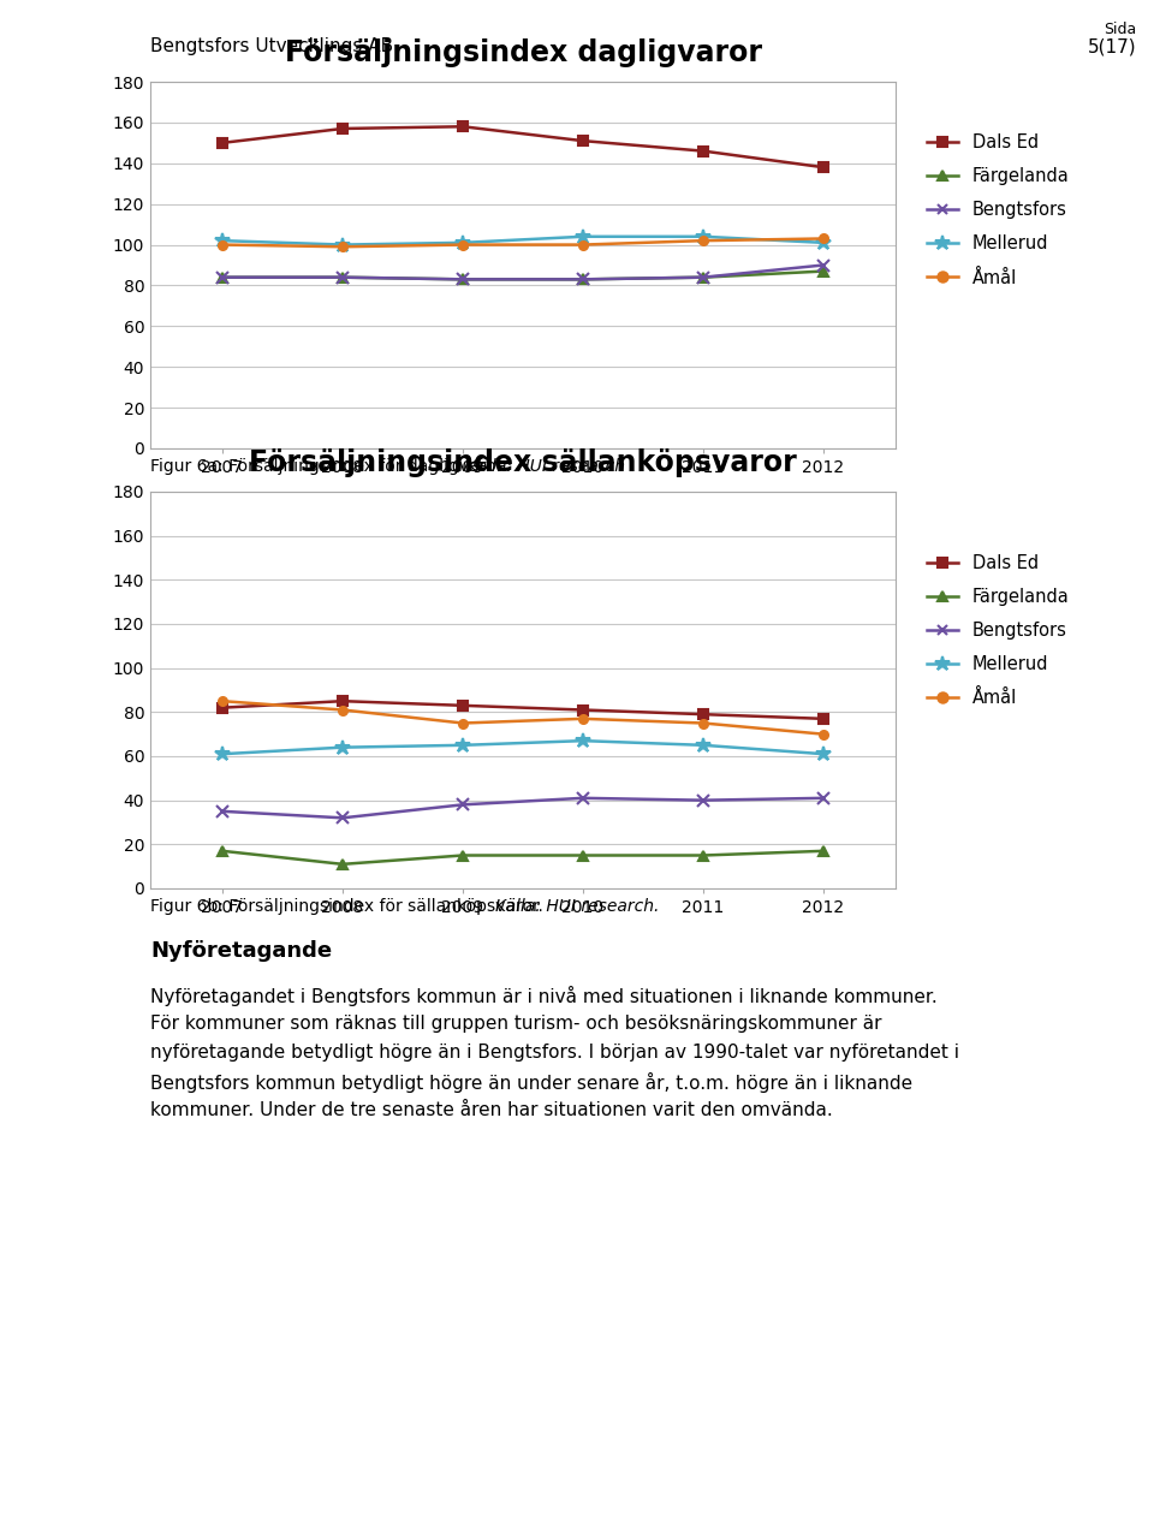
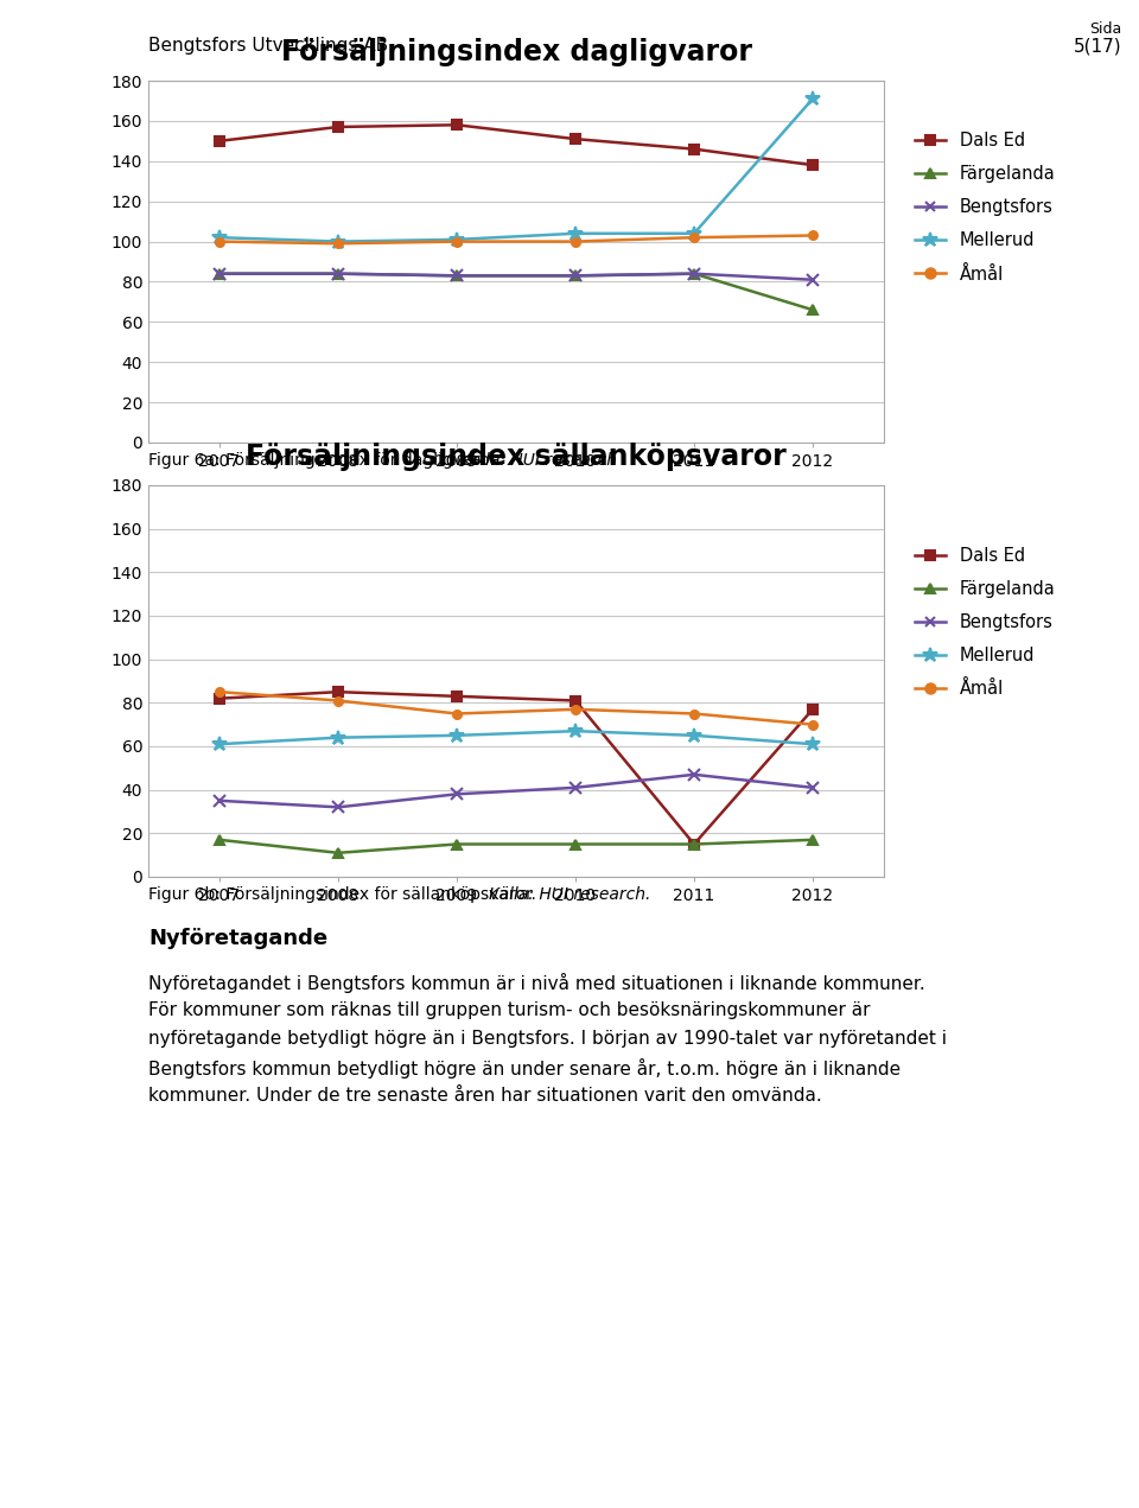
Försäljningsindex dagligvaror/Färgelanda/2012: 87 -> 66
Försäljningsindex dagligvaror/Bengtsfors/2012: 90 -> 81
Försäljningsindex dagligvaror/Mellerud/2012: 101 -> 171
Dals Ed/2011: 79 -> 15
Bengtsfors/2011: 40 -> 47
